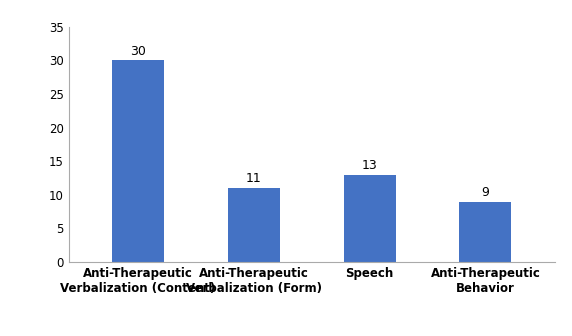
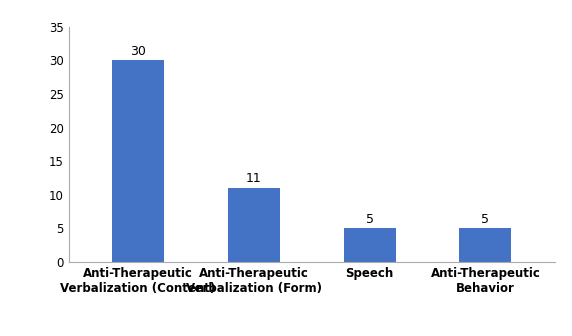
Speech: 13 -> 5
Anti-Therapeutic Behavior: 9 -> 5
